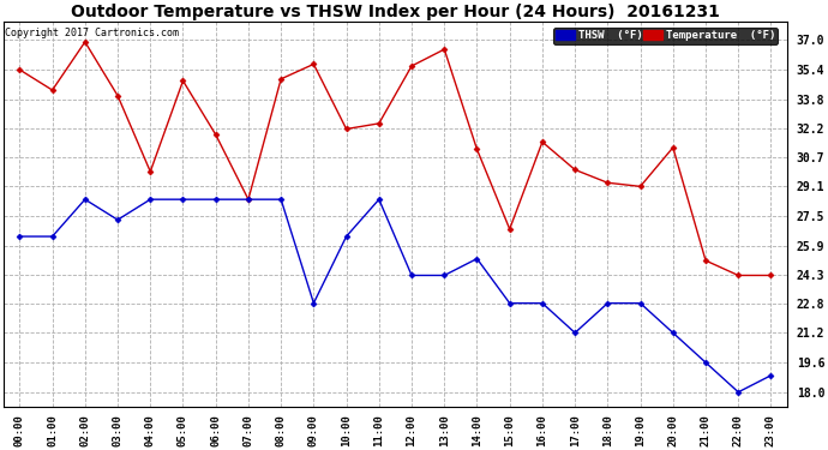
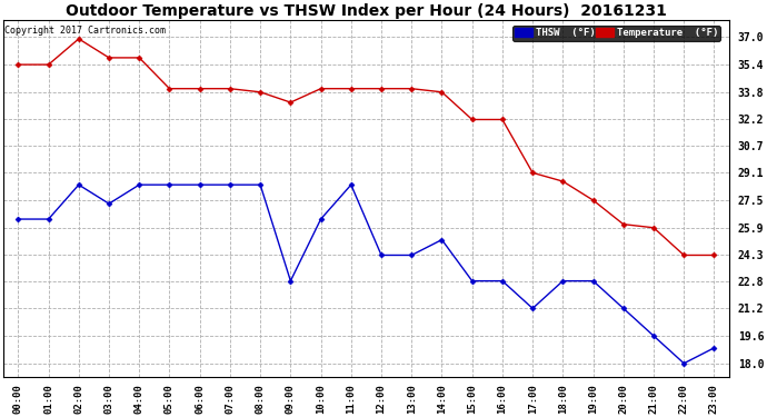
Temperature (°F)/01:00: 34.3 -> 35.4
Temperature (°F)/03:00: 34.0 -> 35.8
Temperature (°F)/04:00: 29.9 -> 35.8
Temperature (°F)/05:00: 34.8 -> 34.0
Temperature (°F)/06:00: 31.9 -> 34.0
Temperature (°F)/07:00: 28.4 -> 34.0
Temperature (°F)/08:00: 34.9 -> 33.8
Temperature (°F)/09:00: 35.7 -> 33.2
Temperature (°F)/10:00: 32.2 -> 34.0
Temperature (°F)/11:00: 32.5 -> 34.0
Temperature (°F)/12:00: 35.6 -> 34.0
Temperature (°F)/13:00: 36.5 -> 34.0
Temperature (°F)/14:00: 31.1 -> 33.8
Temperature (°F)/15:00: 26.8 -> 32.2
Temperature (°F)/16:00: 31.5 -> 32.2
Temperature (°F)/17:00: 30.0 -> 29.1
Temperature (°F)/18:00: 29.3 -> 28.6
Temperature (°F)/19:00: 29.1 -> 27.5
Temperature (°F)/20:00: 31.2 -> 26.1
Temperature (°F)/21:00: 25.1 -> 25.9
